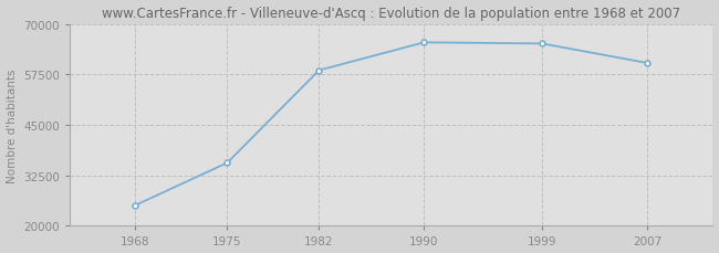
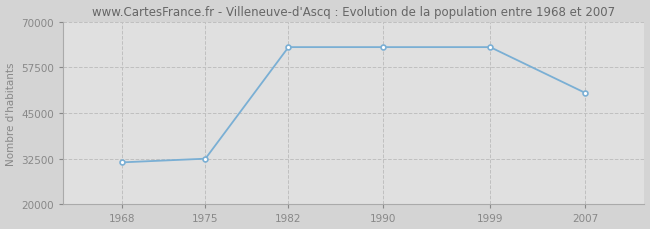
1968: 25100 -> 31500
1975: 35600 -> 32500
1982: 58500 -> 63000
1990: 65400 -> 63000
1999: 65100 -> 63000
2007: 60300 -> 50500
